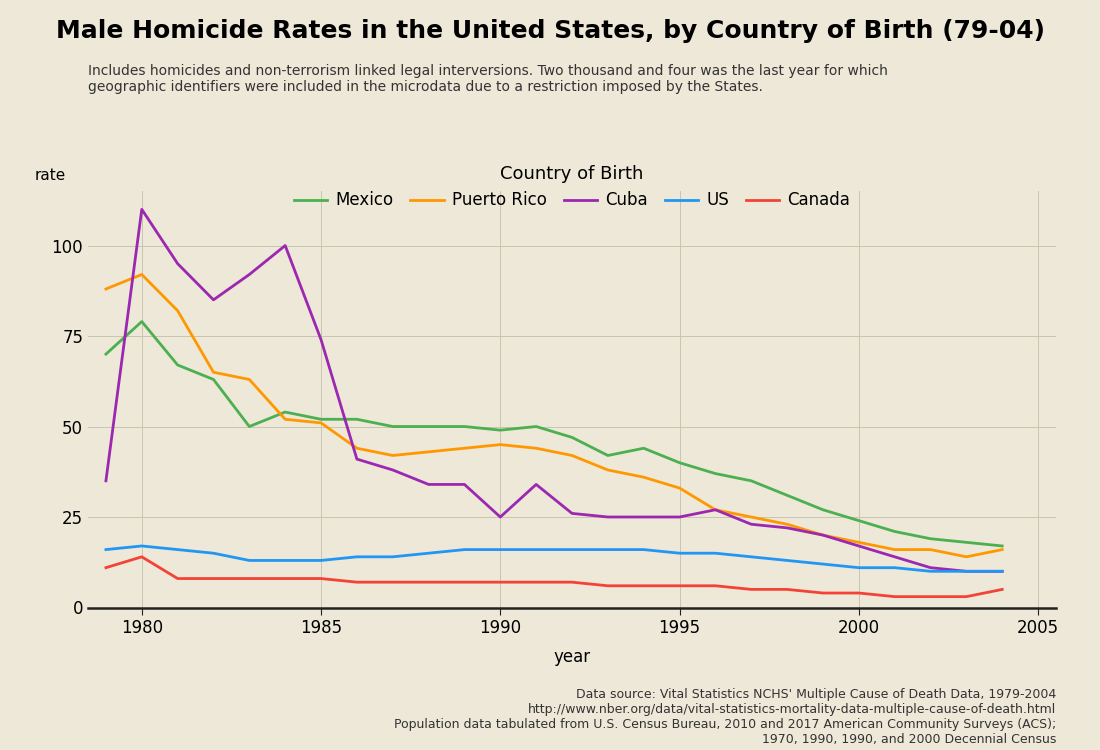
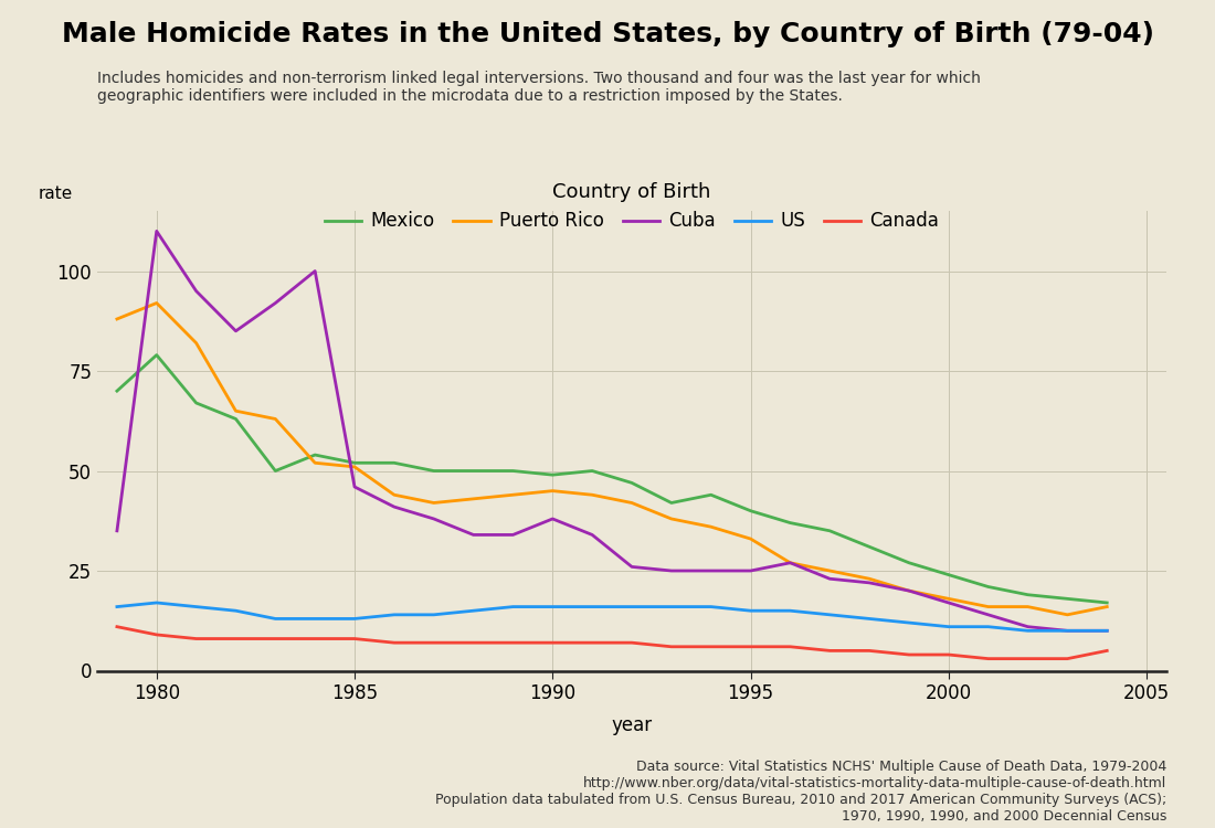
Canada/1980: 14 -> 9
Cuba/1985: 74 -> 46
Cuba/1990: 25 -> 38
